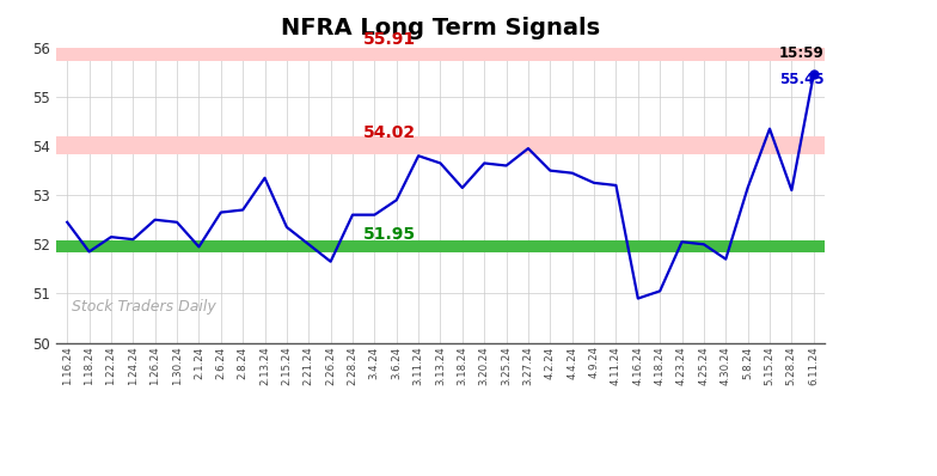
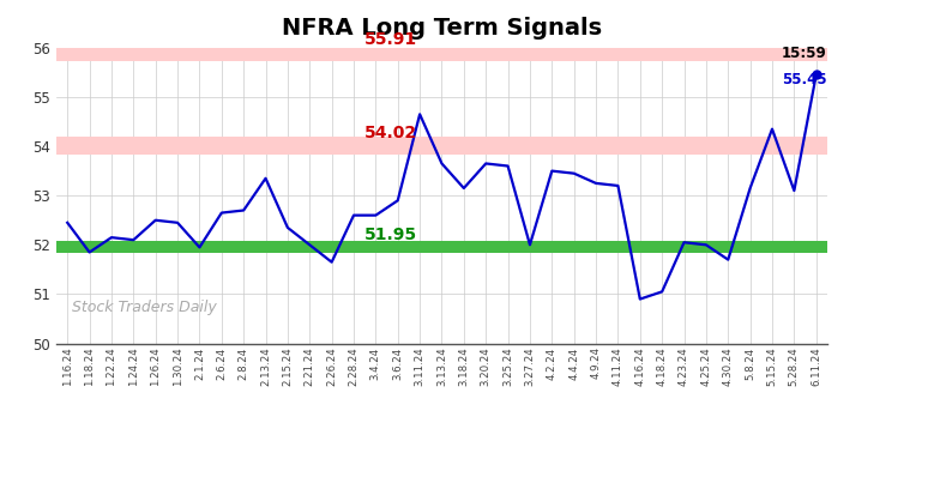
3.11.24: 53.80 -> 54.65
3.27.24: 53.95 -> 52.00
